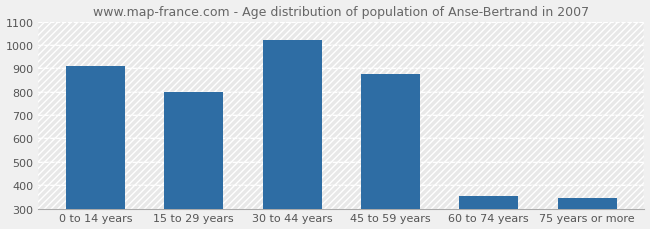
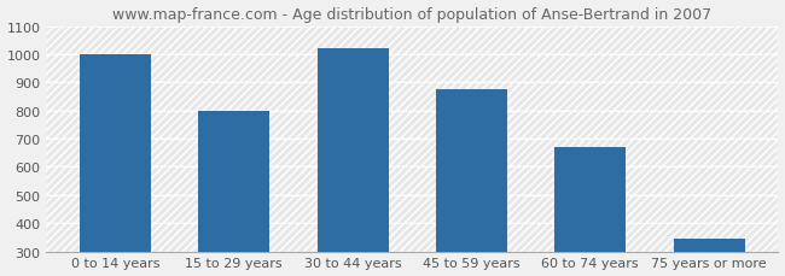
0 to 14 years: 910 -> 1000
60 to 74 years: 355 -> 670
